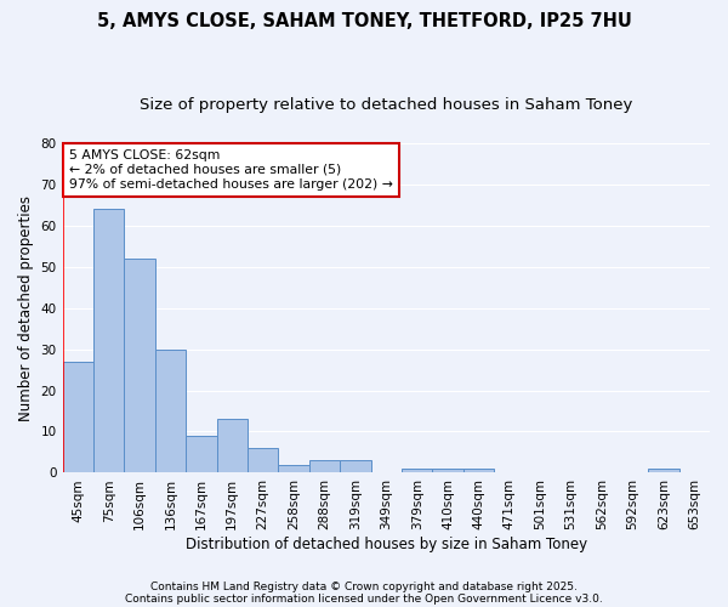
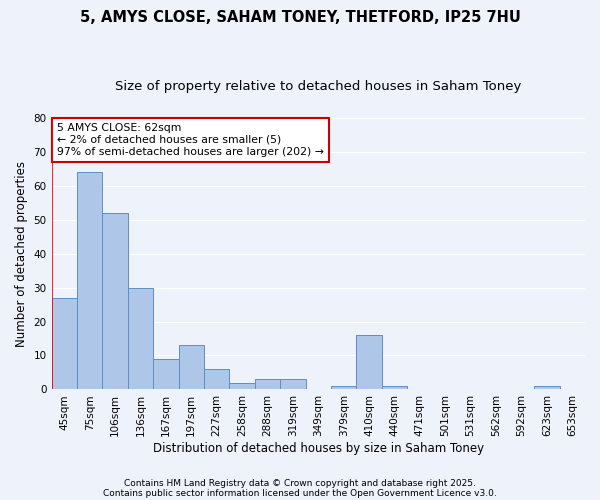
410sqm: 1 -> 16
